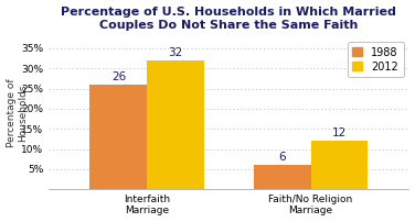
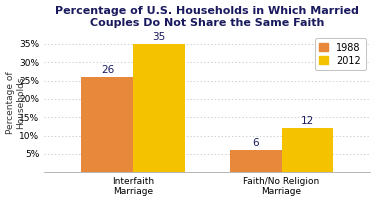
2012/Interfaith Marriage: 32 -> 35
